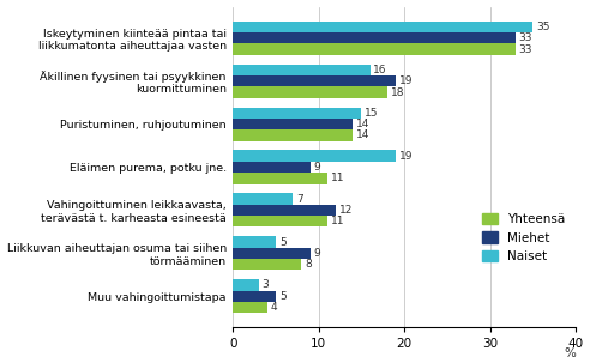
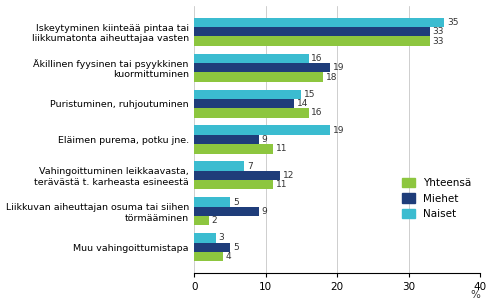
Yhteensä/Puristuminen, ruhjoutuminen: 14 -> 16
Yhteensä/Liikkuvan aiheuttajan osuma tai siihen törmääminen: 8 -> 2
